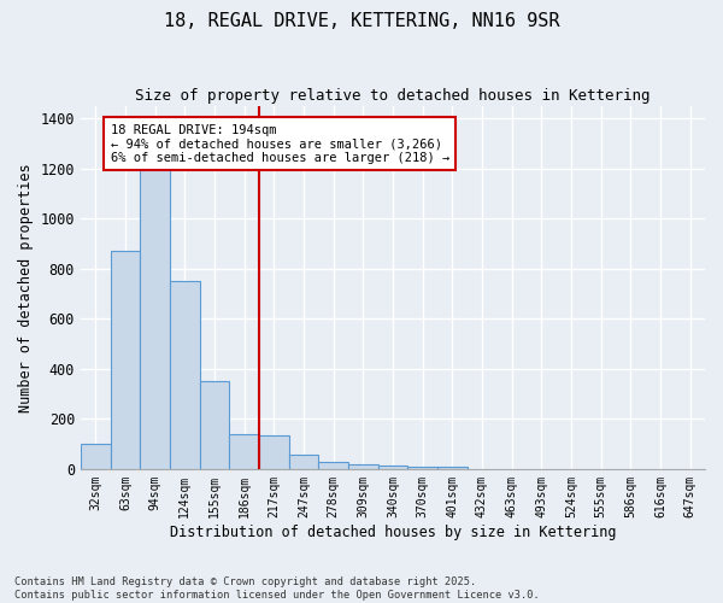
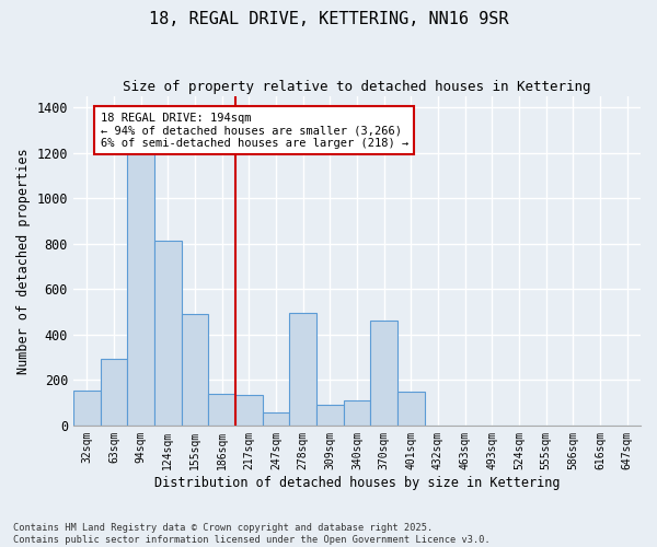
32sqm: 100 -> 155
63sqm: 870 -> 295
124sqm: 750 -> 815
155sqm: 350 -> 490
278sqm: 30 -> 495
309sqm: 20 -> 90
340sqm: 15 -> 110
370sqm: 10 -> 460
401sqm: 8 -> 150
